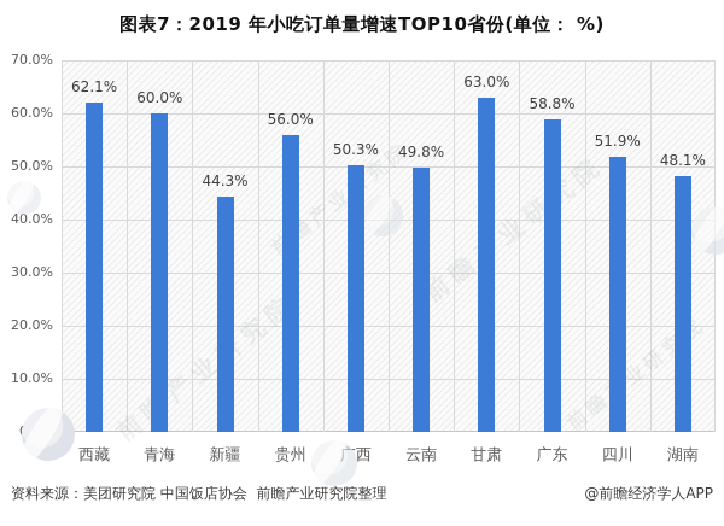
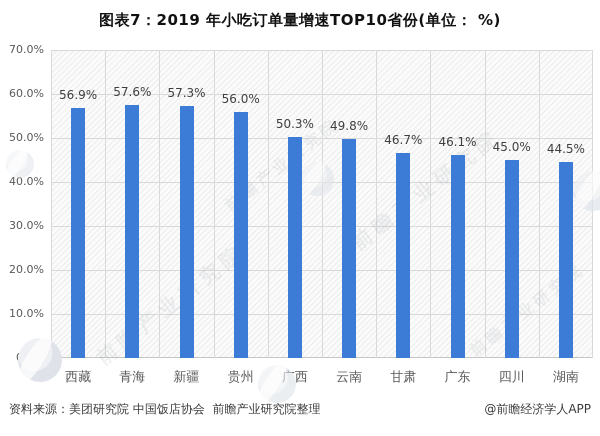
西藏: 62.1% -> 56.9%
青海: 60.0% -> 57.6%
新疆: 44.3% -> 57.3%
甘肃: 63.0% -> 46.7%
广东: 58.8% -> 46.1%
四川: 51.9% -> 45.0%
湖南: 48.1% -> 44.5%
